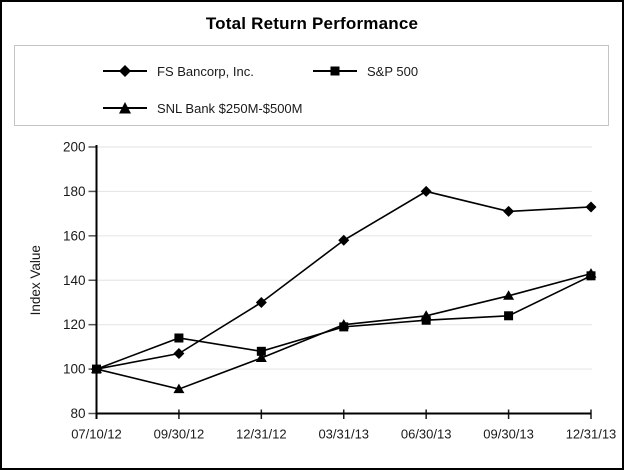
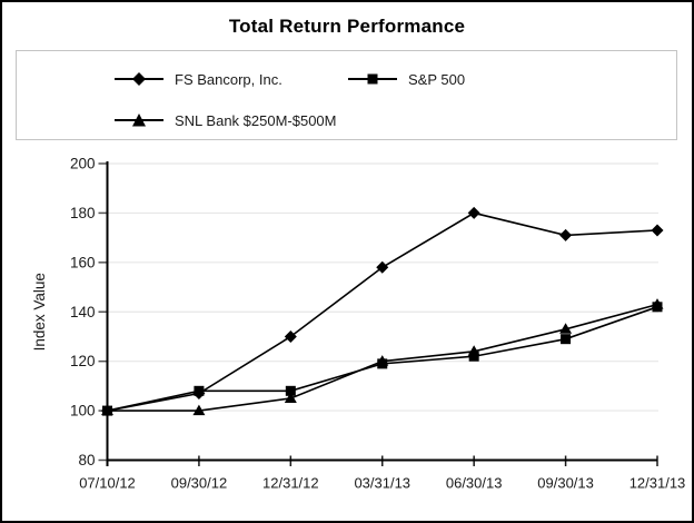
S&P 500/09/30/12: 114 -> 108
SNL Bank $250M-$500M/09/30/12: 91 -> 100
S&P 500/09/30/13: 124 -> 129
